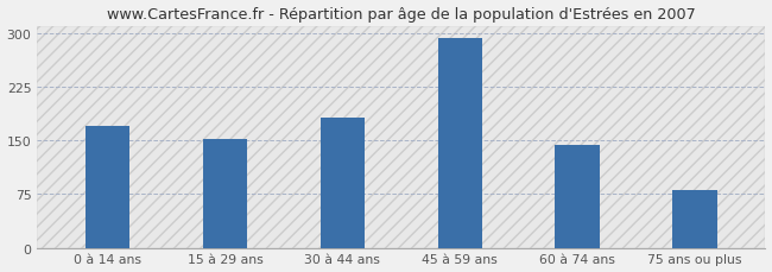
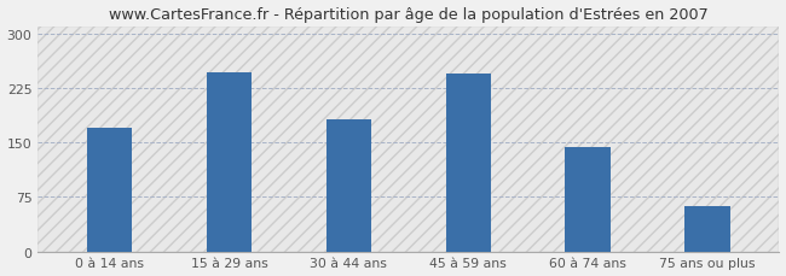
15 à 29 ans: 152 -> 246
45 à 59 ans: 293 -> 244
75 ans ou plus: 80 -> 62
